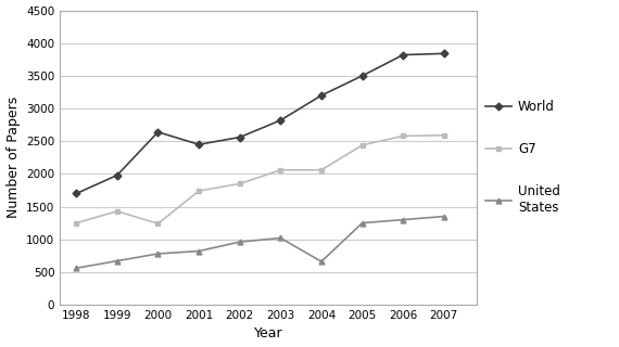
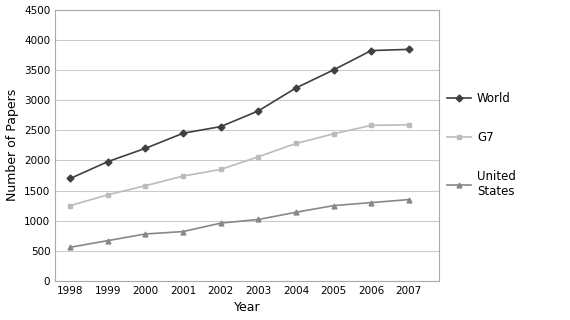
World/2000: 2640 -> 2200
G7/2000: 1240 -> 1580
G7/2004: 2060 -> 2280
United States/2004: 660 -> 1140
